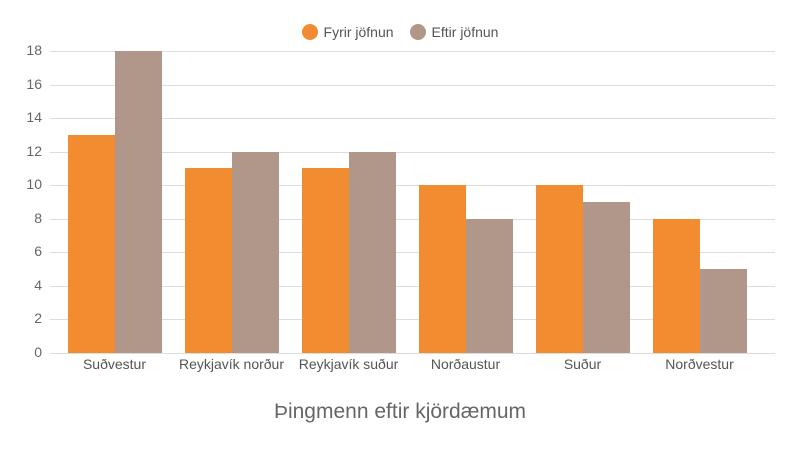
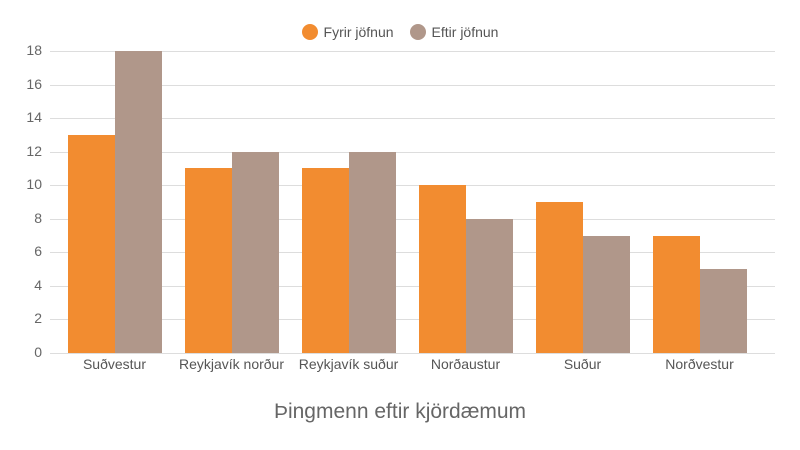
Fyrir jöfnun/Suður: 10 -> 9
Eftir jöfnun/Suður: 9 -> 7
Fyrir jöfnun/Norðvestur: 8 -> 7
